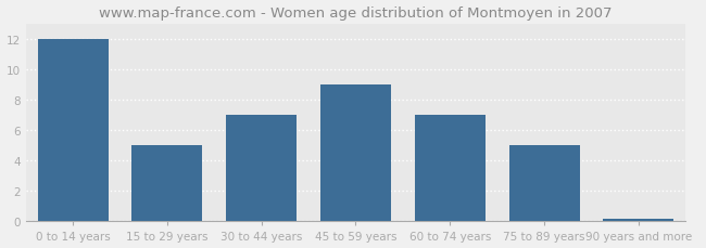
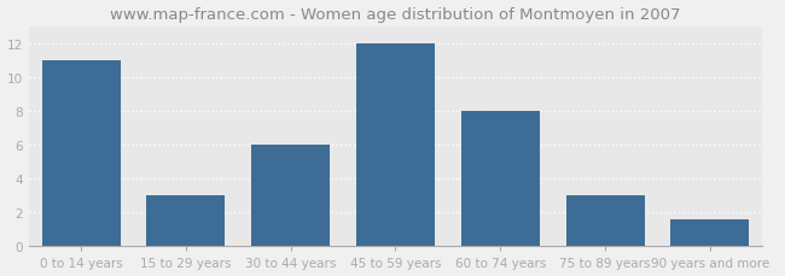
0 to 14 years: 12.0 -> 11.0
15 to 29 years: 5.0 -> 3.0
30 to 44 years: 7.0 -> 6.0
45 to 59 years: 9.0 -> 12.0
60 to 74 years: 7.0 -> 8.0
75 to 89 years: 5.0 -> 3.0
90 years and more: 0.2 -> 1.6
